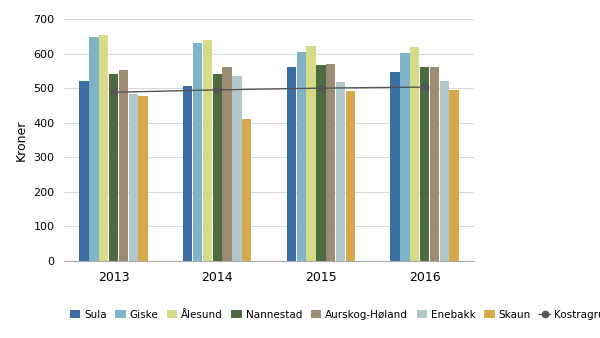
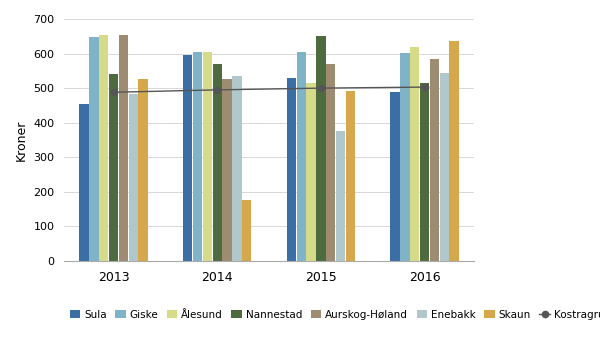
Sula/2013: 520 -> 455
Aurskog-Høland/2013: 552 -> 655
Skaun/2013: 476 -> 525
Sula/2014: 505 -> 595
Giske/2014: 632 -> 605
Ålesund/2014: 638 -> 605
Nannestad/2014: 542 -> 570
Aurskog-Høland/2014: 562 -> 525
Skaun/2014: 412 -> 175
Sula/2015: 560 -> 530
Ålesund/2015: 622 -> 515
Nannestad/2015: 567 -> 650
Enebakk/2015: 518 -> 375
Sula/2016: 548 -> 490
Nannestad/2016: 560 -> 515
Aurskog-Høland/2016: 560 -> 585
Enebakk/2016: 520 -> 545
Skaun/2016: 494 -> 635
